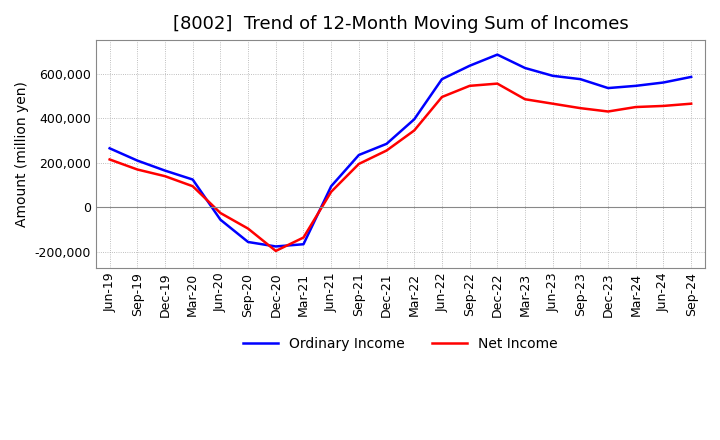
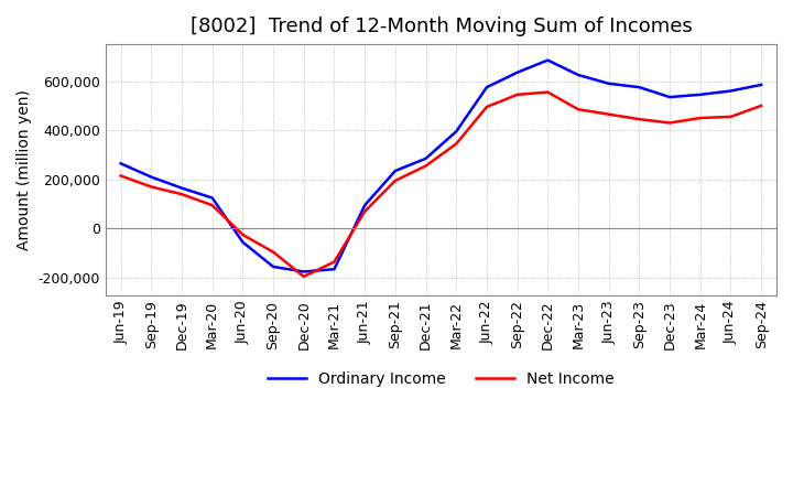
Net Income/Sep-24: 465,000 -> 500,000
